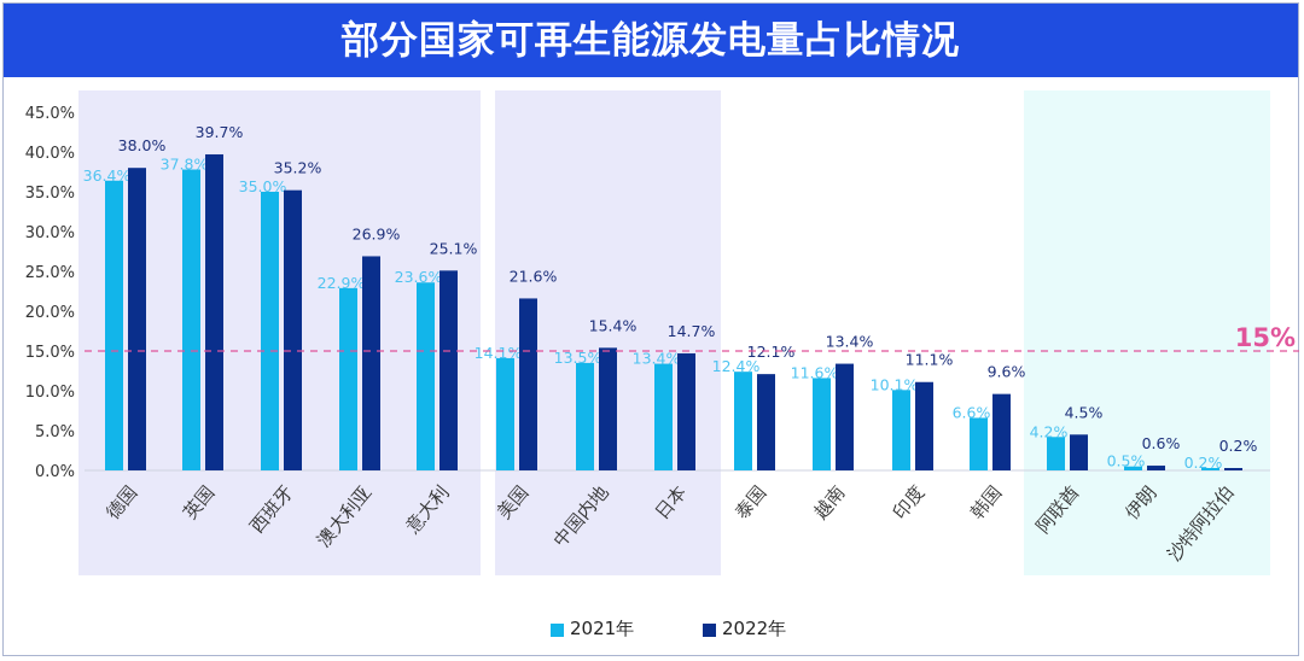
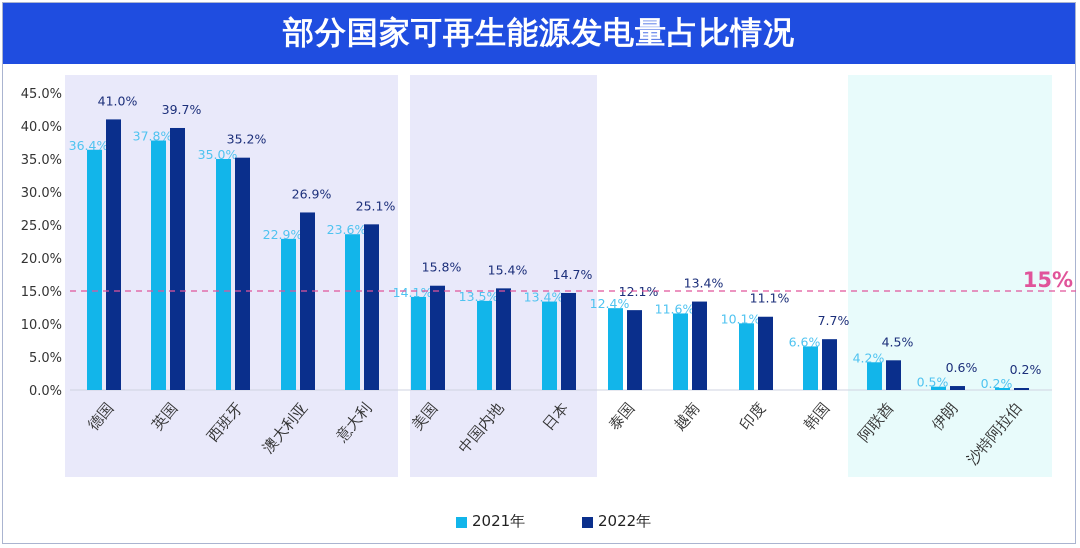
2022年/德国: 38.0% -> 41.0%
2022年/美国: 21.6% -> 15.8%
2022年/韩国: 9.6% -> 7.7%
